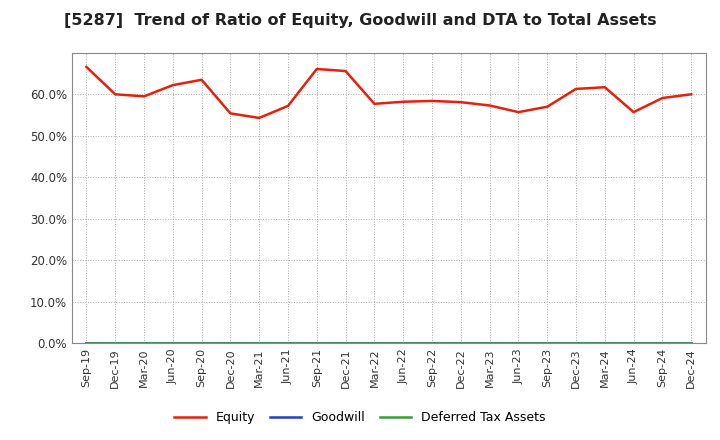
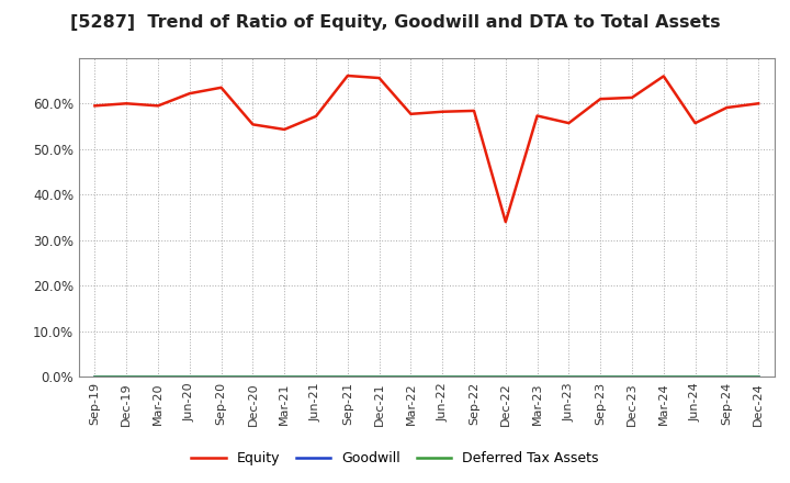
Equity/Sep-19: 66.6% -> 59.5%
Equity/Dec-22: 58.1% -> 34.0%
Equity/Sep-23: 57.0% -> 61.0%
Equity/Mar-24: 61.7% -> 66.0%
